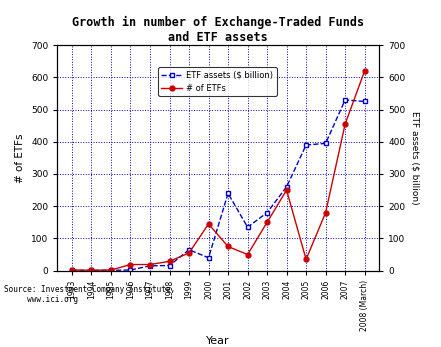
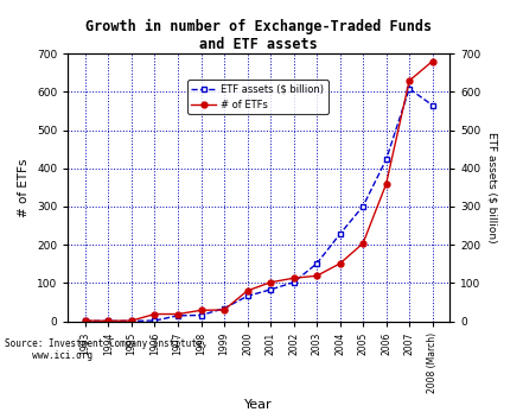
# of ETFs/1999: 55 -> 30
ETF assets ($ billion)/1999: 65 -> 34
# of ETFs/2000: 145 -> 80
ETF assets ($ billion)/2000: 40 -> 66
# of ETFs/2001: 75 -> 102
ETF assets ($ billion)/2001: 240 -> 83
# of ETFs/2002: 50 -> 113
ETF assets ($ billion)/2002: 135 -> 102
# of ETFs/2003: 150 -> 119
ETF assets ($ billion)/2003: 180 -> 151
# of ETFs/2004: 250 -> 151
ETF assets ($ billion)/2004: 260 -> 228
# of ETFs/2005: 35 -> 204
ETF assets ($ billion)/2005: 390 -> 301
# of ETFs/2006: 180 -> 359
ETF assets ($ billion)/2006: 395 -> 423
# of ETFs/2007: 455 -> 629
ETF assets ($ billion)/2007: 530 -> 608
# of ETFs/2008 (March): 620 -> 680
ETF assets ($ billion)/2008 (March): 525 -> 565
